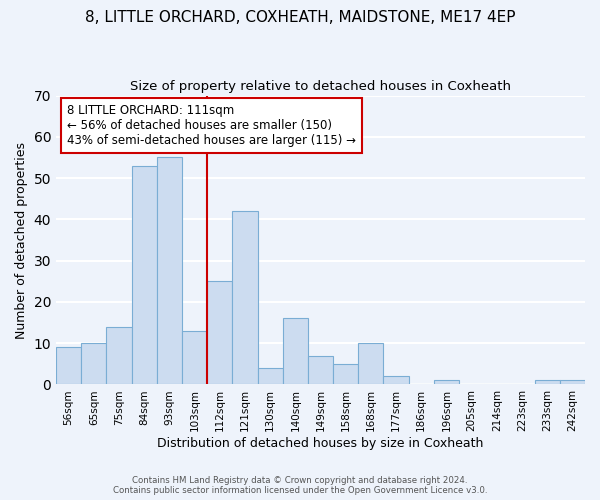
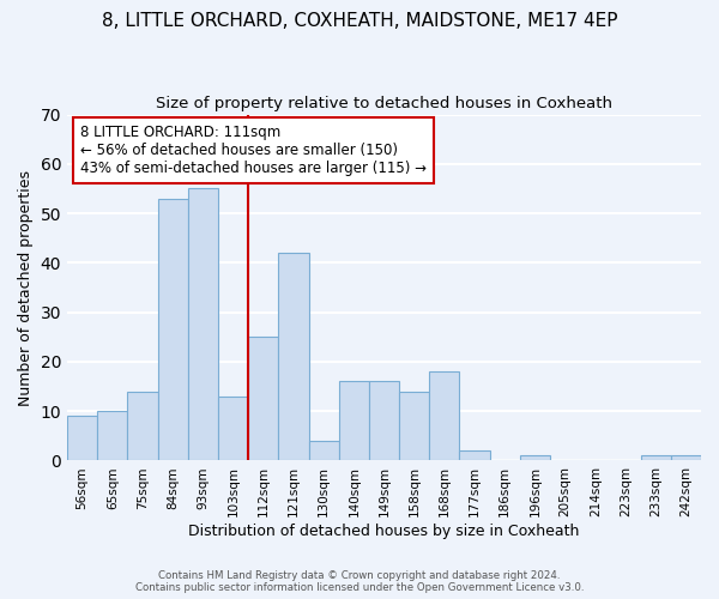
149sqm: 7 -> 16
158sqm: 5 -> 14
168sqm: 10 -> 18
